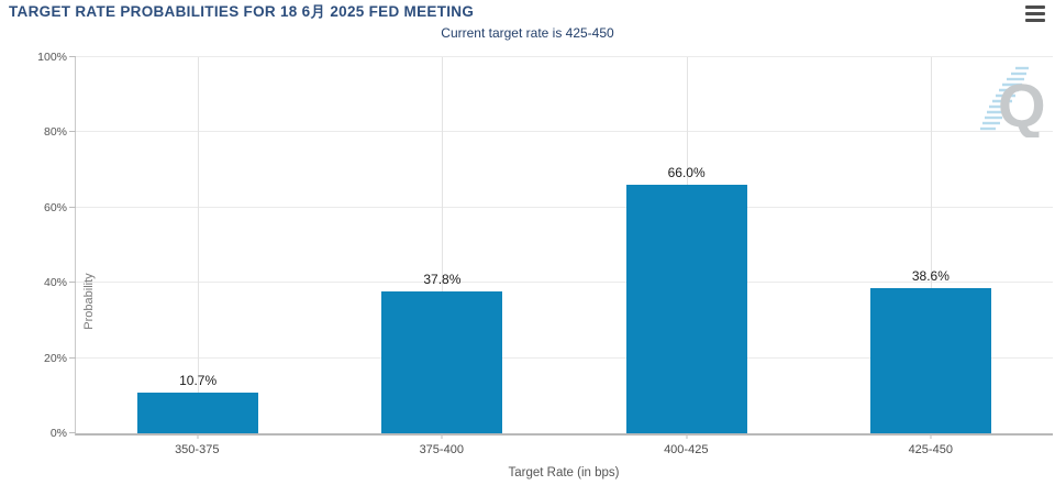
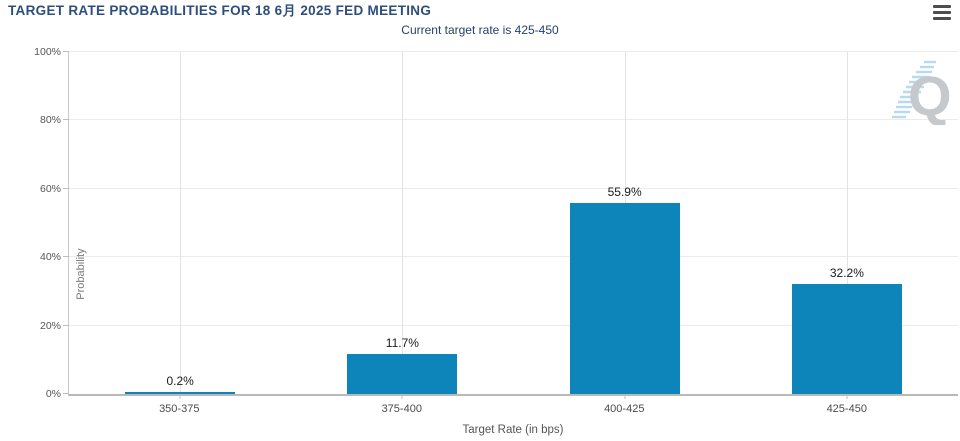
350-375: 10.7% -> 0.2%
375-400: 37.8% -> 11.7%
400-425: 66.0% -> 55.9%
425-450: 38.6% -> 32.2%
